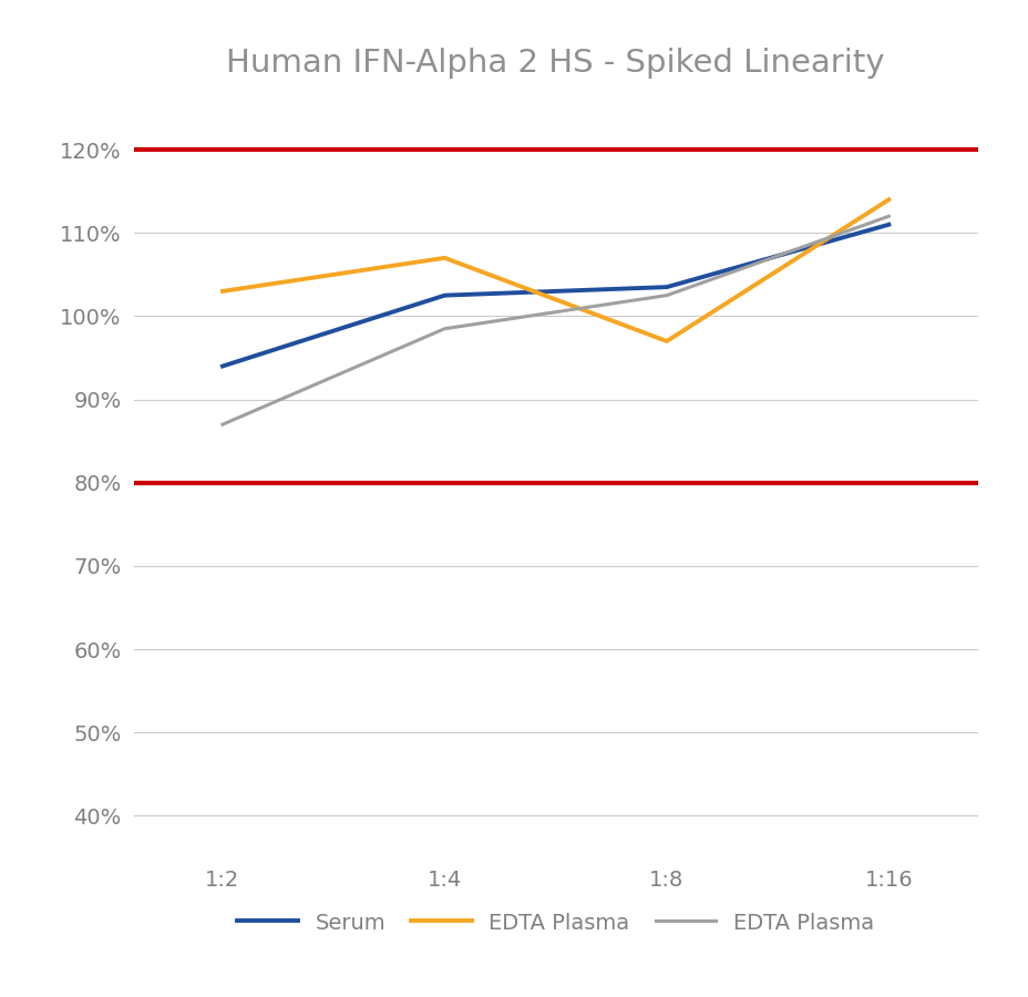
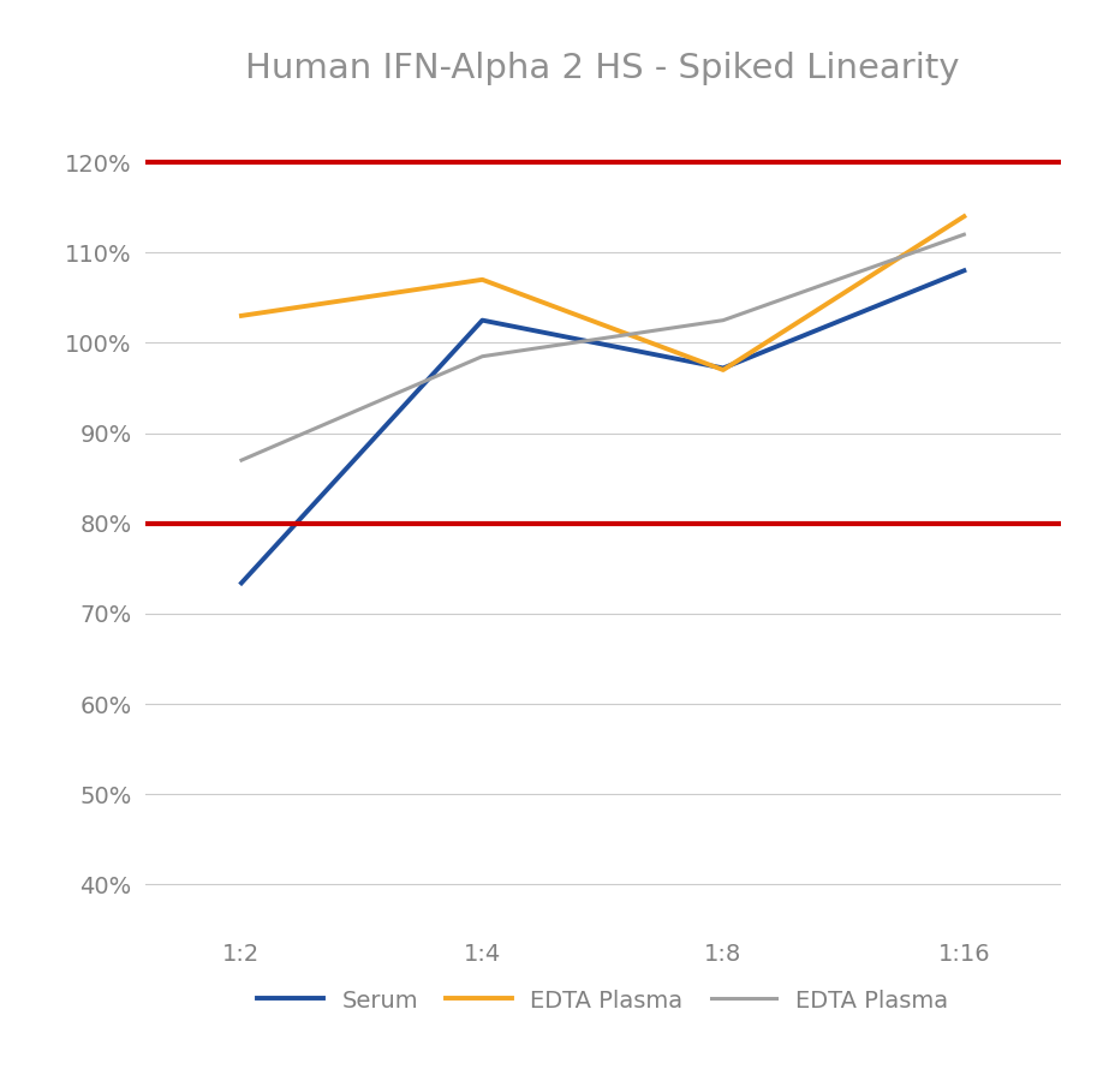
Serum/1:2: 94.0% -> 73.4%
Serum/1:8: 103.5% -> 97.2%
Serum/1:16: 111.0% -> 108.0%
